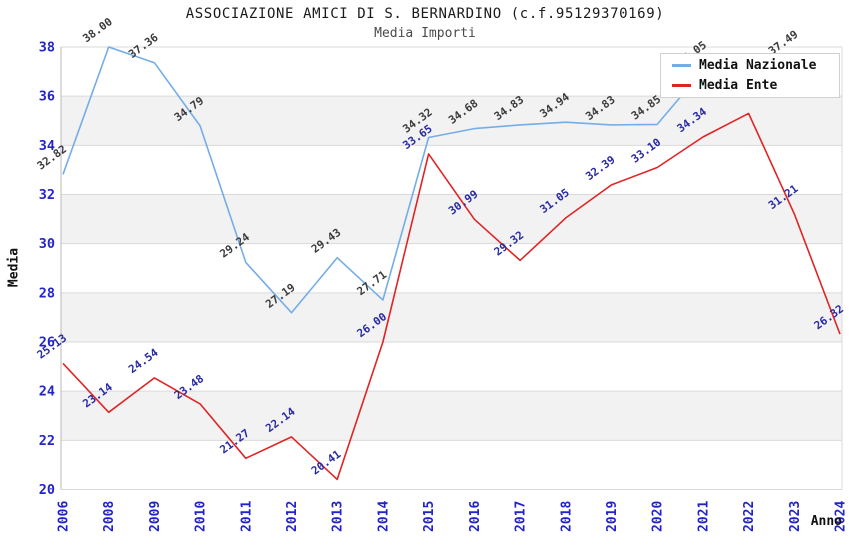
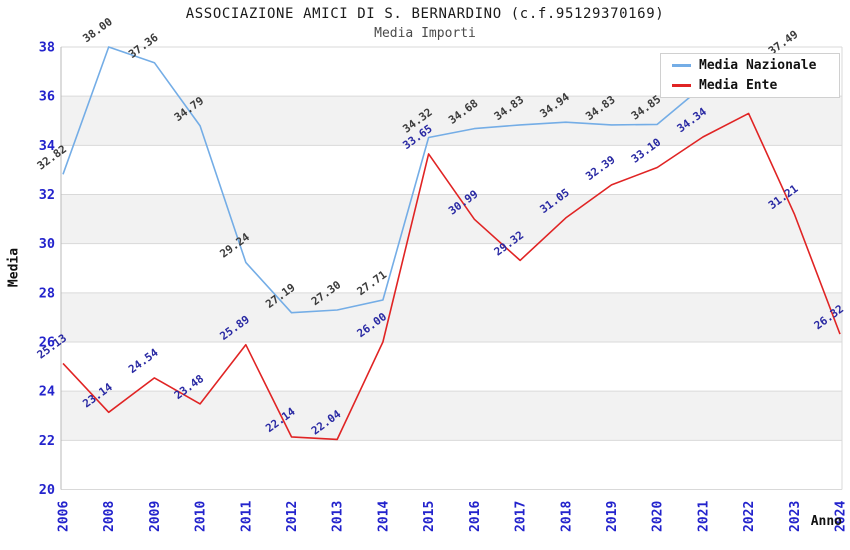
Media Ente/2011: 21.27 -> 25.89
Media Nazionale/2013: 29.43 -> 27.30
Media Ente/2013: 20.41 -> 22.04
Media Nazionale/2021: 37.05 -> 36.40
